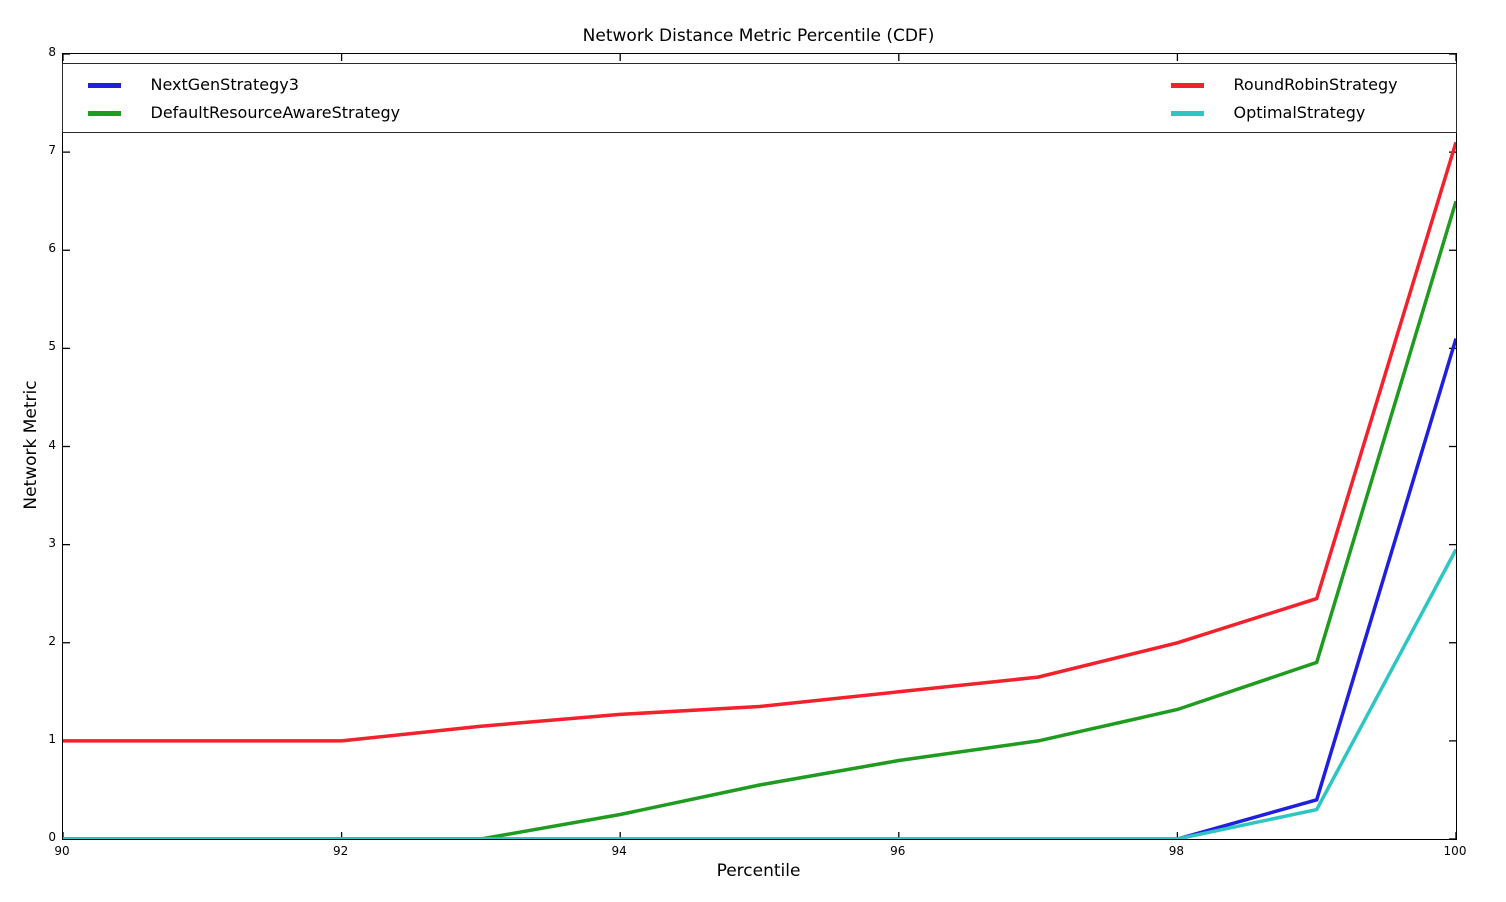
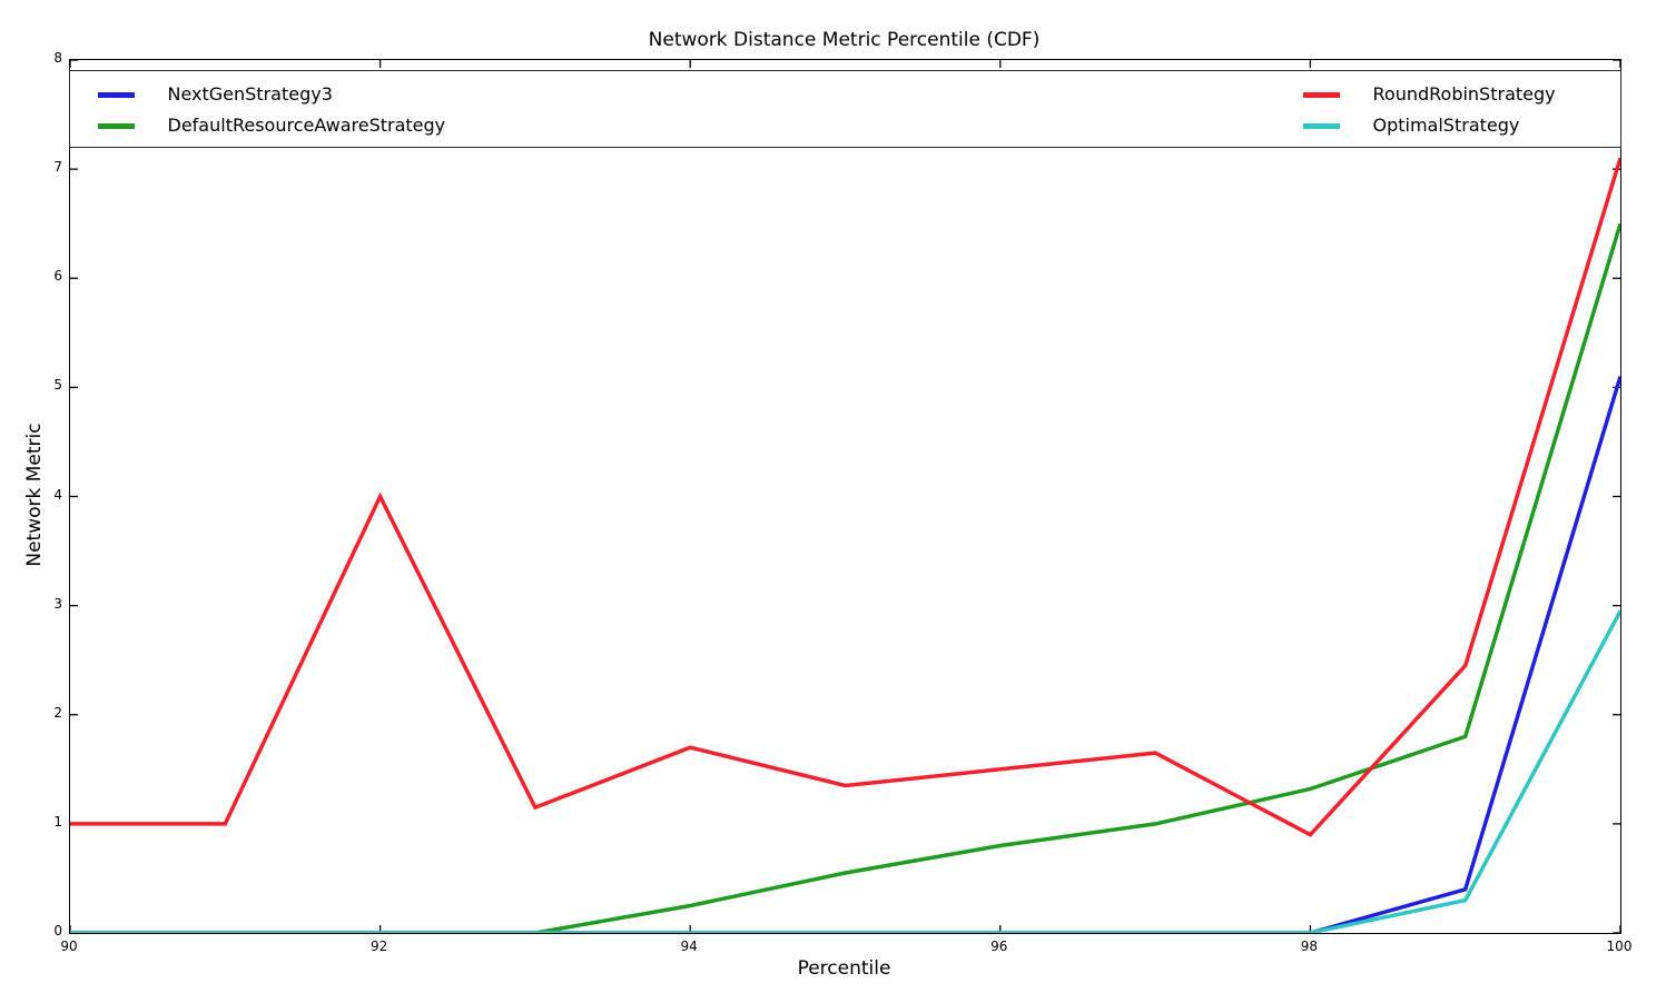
RoundRobinStrategy/92: 1.0 -> 4.0
RoundRobinStrategy/94: 1.3 -> 1.7
RoundRobinStrategy/98: 2.0 -> 0.9
